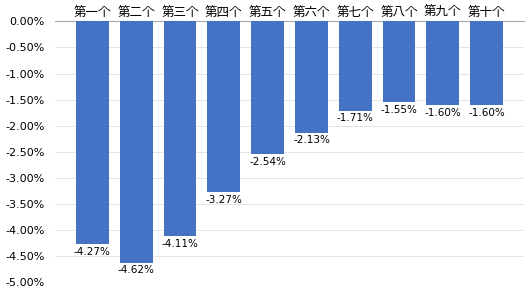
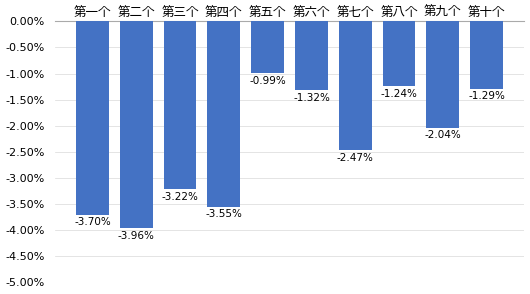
第一个: -4.27% -> -3.70%
第二个: -4.62% -> -3.96%
第三个: -4.11% -> -3.22%
第四个: -3.27% -> -3.55%
第五个: -2.54% -> -0.99%
第六个: -2.13% -> -1.32%
第七个: -1.71% -> -2.47%
第八个: -1.55% -> -1.24%
第九个: -1.60% -> -2.04%
第十个: -1.60% -> -1.29%
